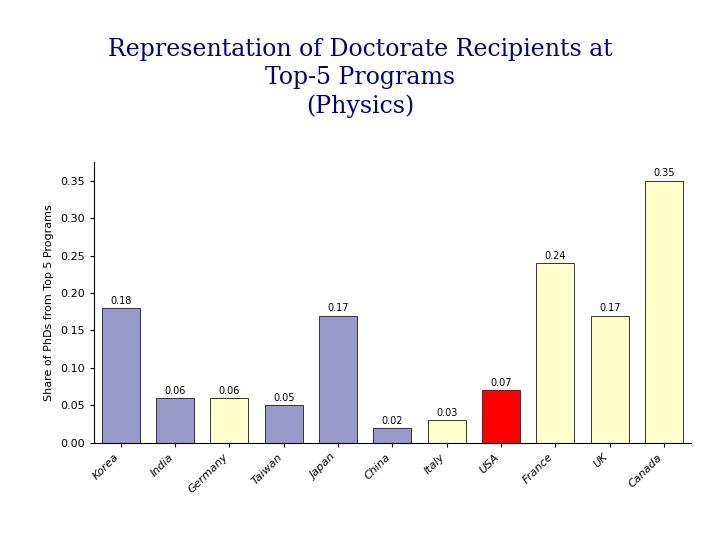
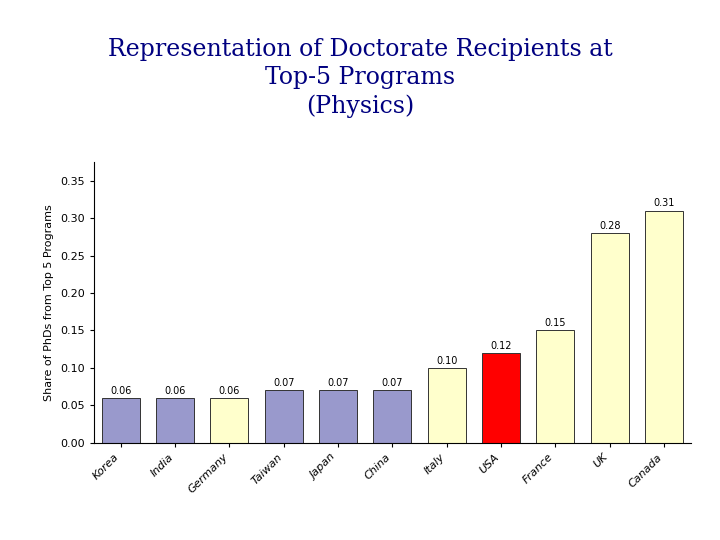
Korea: 0.18 -> 0.06
Taiwan: 0.05 -> 0.07
Japan: 0.17 -> 0.07
China: 0.02 -> 0.07
Italy: 0.03 -> 0.10
USA: 0.07 -> 0.12
France: 0.24 -> 0.15
UK: 0.17 -> 0.28
Canada: 0.35 -> 0.31
